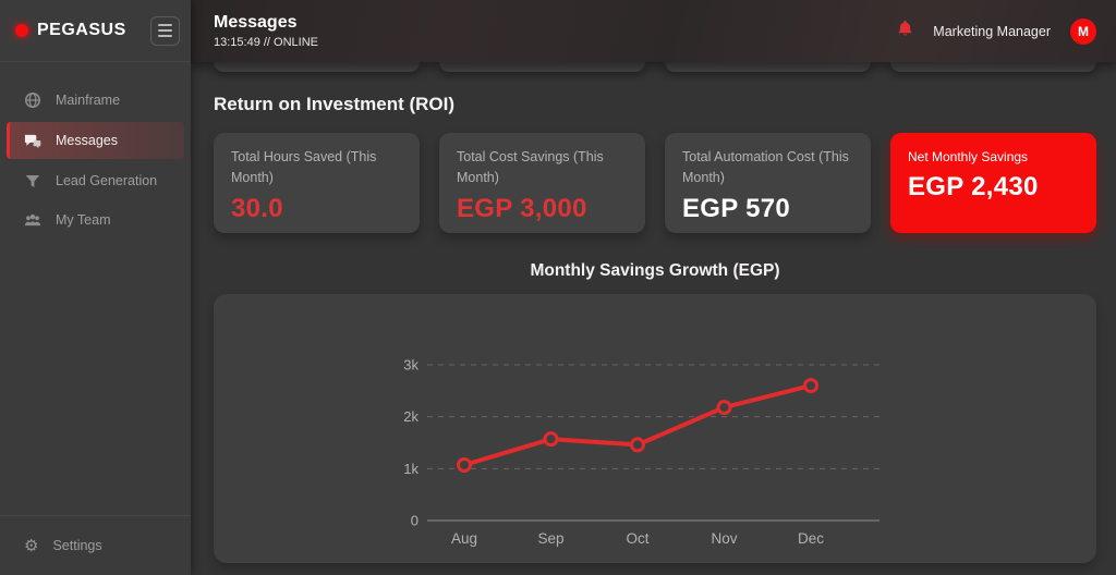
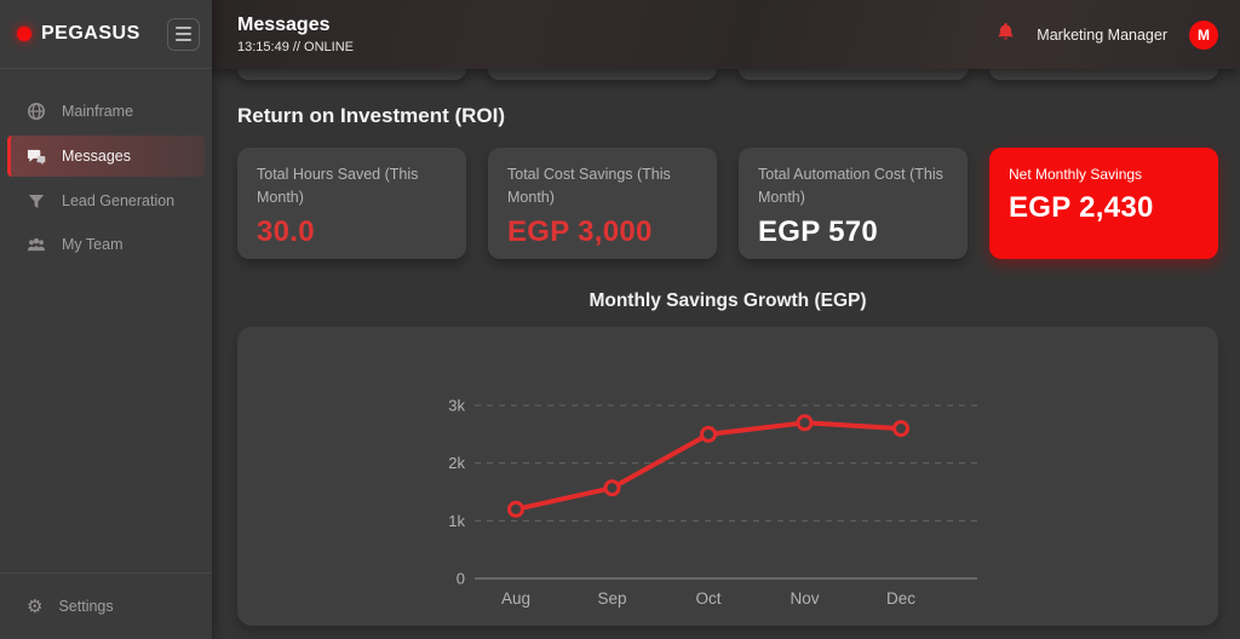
Aug: 1.1k -> 1.2k
Oct: 1.5k -> 2.5k
Nov: 2.2k -> 2.7k
